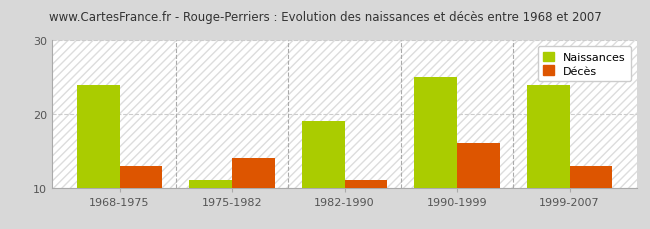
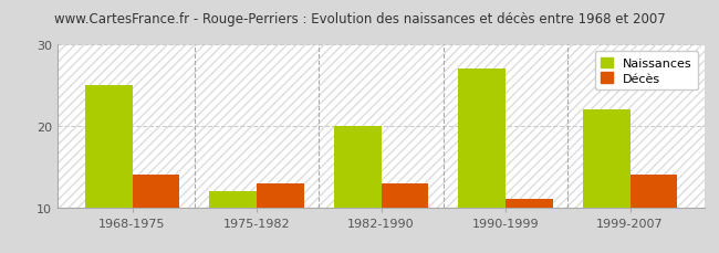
Naissances/1968-1975: 24 -> 25
Décès/1968-1975: 13 -> 14
Naissances/1975-1982: 11 -> 12
Décès/1975-1982: 14 -> 13
Naissances/1982-1990: 19 -> 20
Décès/1982-1990: 11 -> 13
Naissances/1990-1999: 25 -> 27
Décès/1990-1999: 16 -> 11
Naissances/1999-2007: 24 -> 22
Décès/1999-2007: 13 -> 14
